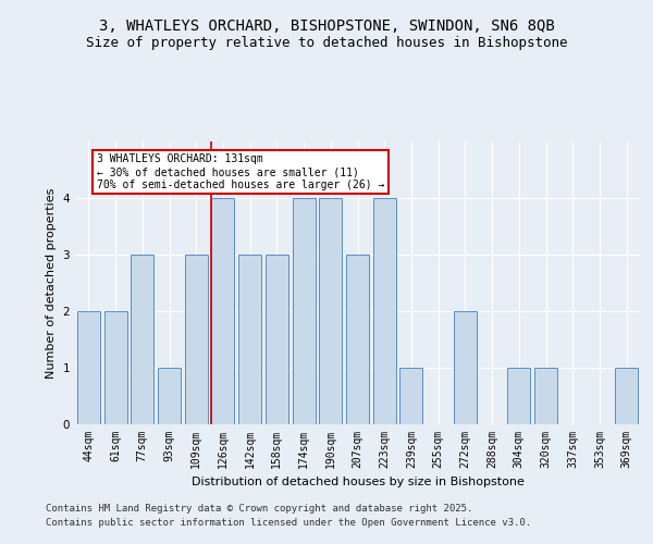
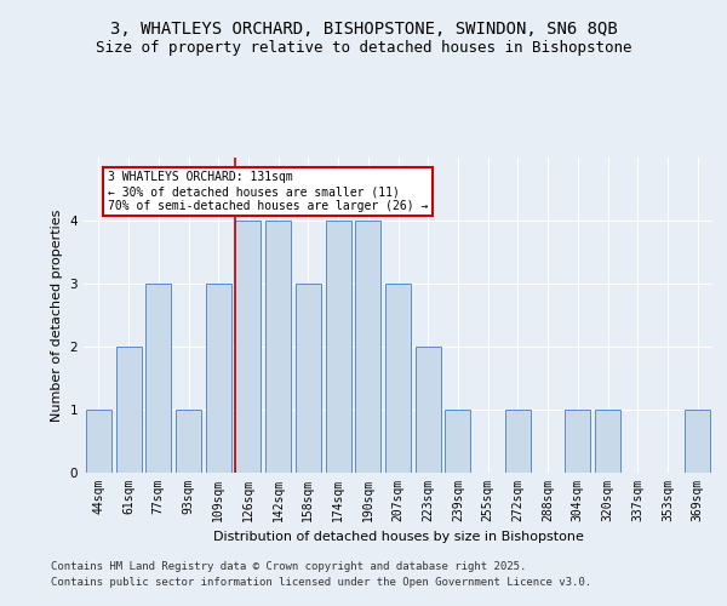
44sqm: 2 -> 1
142sqm: 3 -> 4
223sqm: 4 -> 2
272sqm: 2 -> 1
